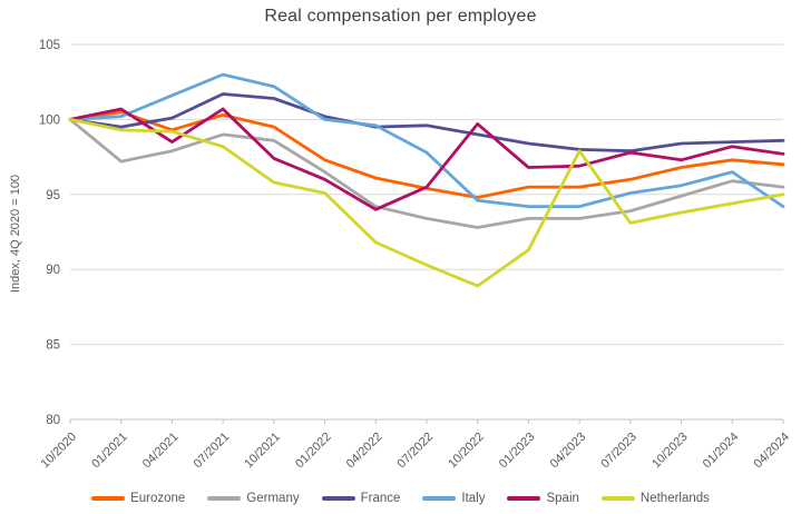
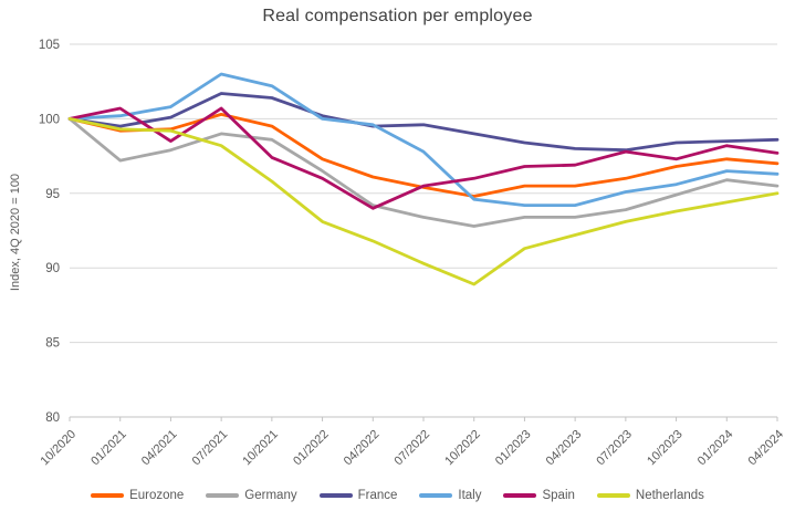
Eurozone/01/2021: 100.5 -> 99.2
Italy/04/2021: 101.6 -> 100.8
Netherlands/01/2022: 95.1 -> 93.1
Spain/10/2022: 99.7 -> 96.0
Netherlands/04/2023: 97.9 -> 92.2
Italy/04/2024: 94.2 -> 96.3
